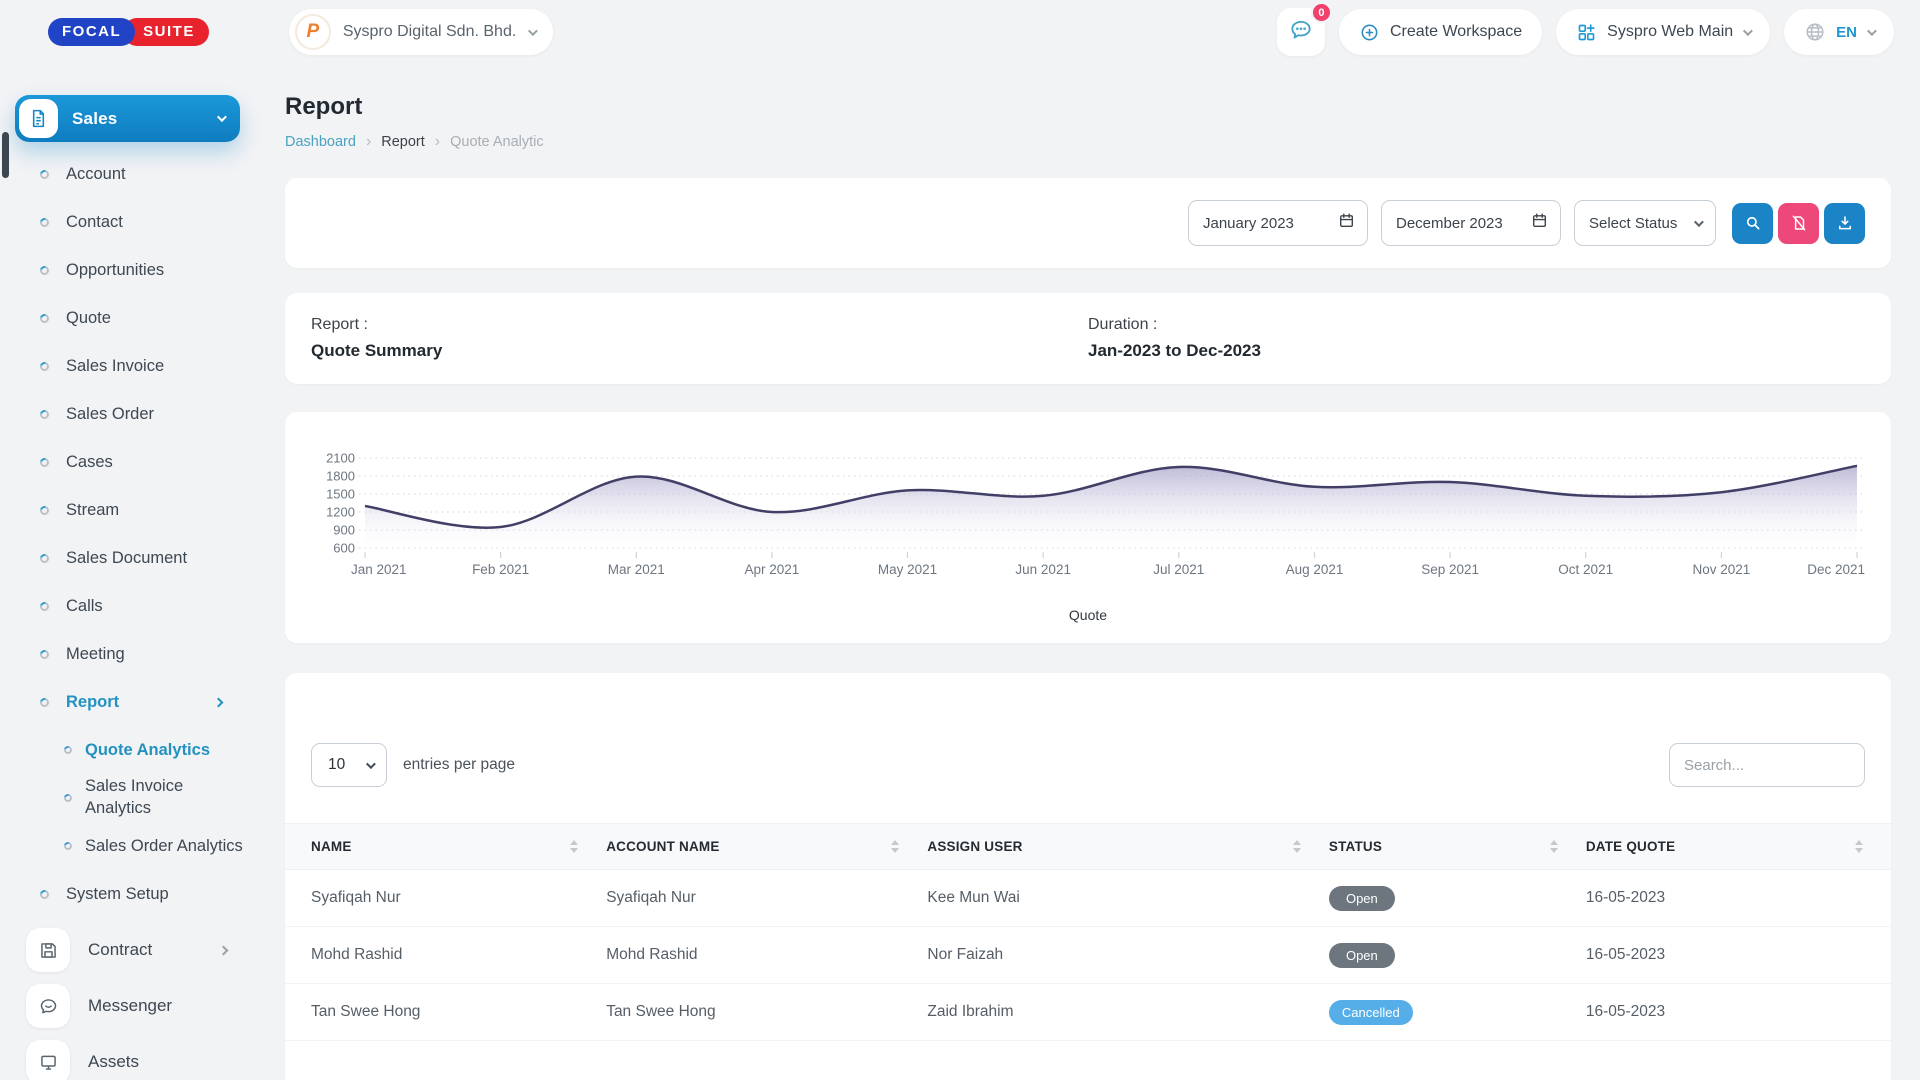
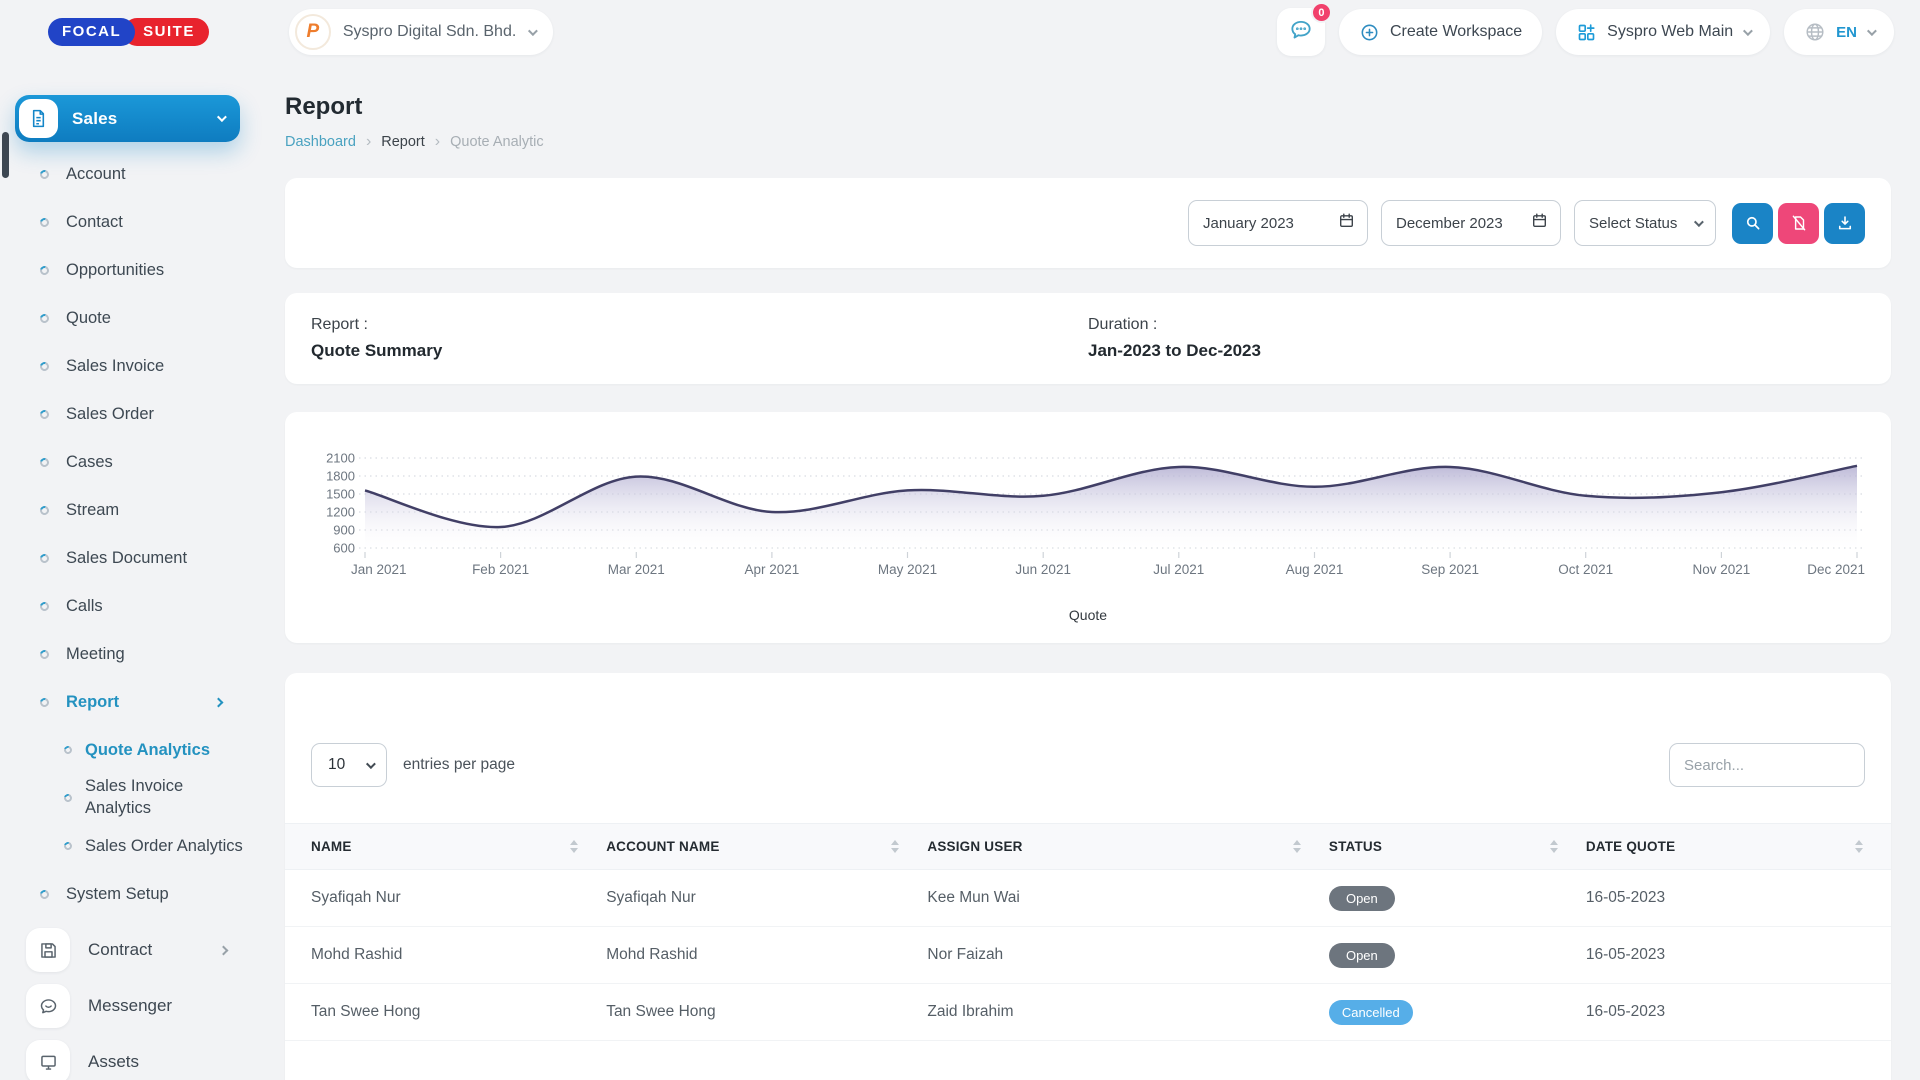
Jan 2021: 1300 -> 1600
Sep 2021: 1700 -> 2000
